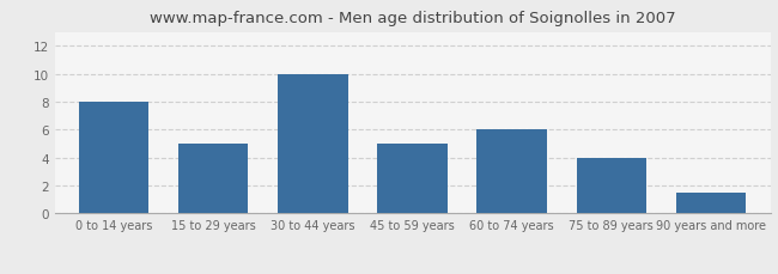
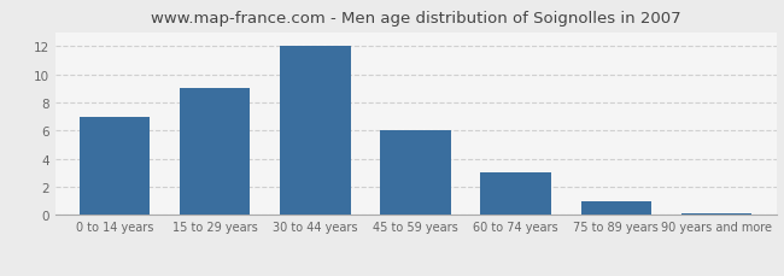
0 to 14 years: 8.0 -> 7.0
15 to 29 years: 5.0 -> 9.0
30 to 44 years: 10.0 -> 12.0
45 to 59 years: 5.0 -> 6.0
60 to 74 years: 6.0 -> 3.0
75 to 89 years: 4.0 -> 1.0
90 years and more: 1.5 -> 0.1
